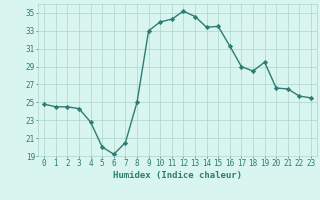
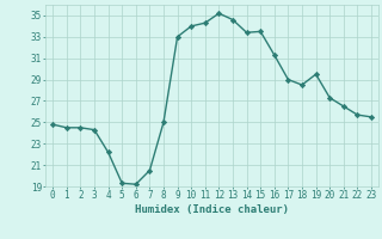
4: 22.8 -> 22.2
5: 20.0 -> 19.3
20: 26.6 -> 27.3
